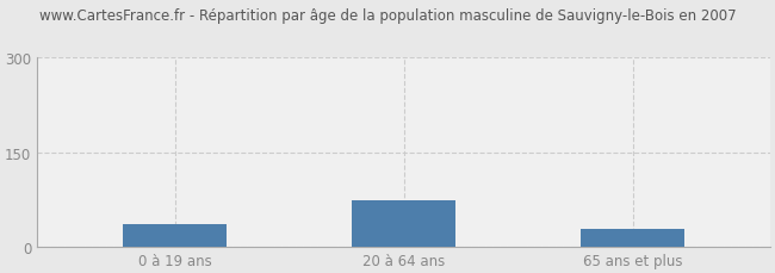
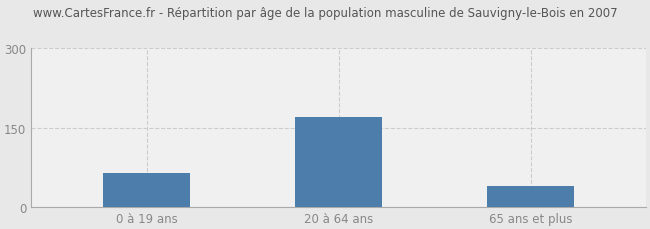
0 à 19 ans: 36 -> 65
20 à 64 ans: 74 -> 170
65 ans et plus: 28 -> 40
